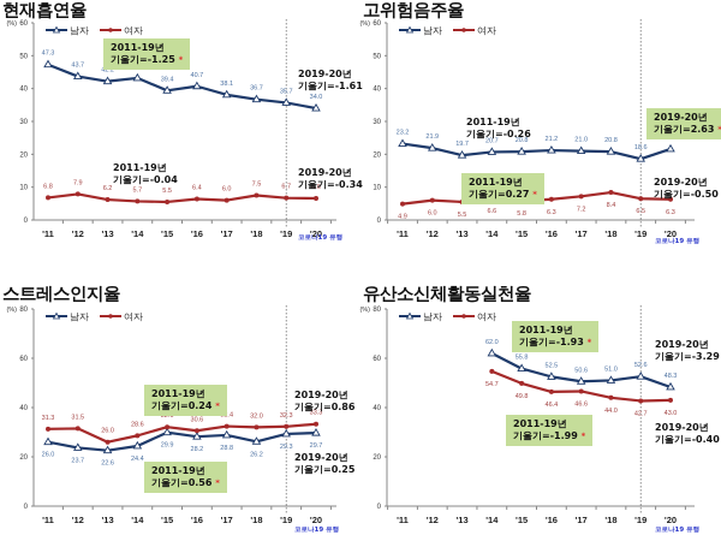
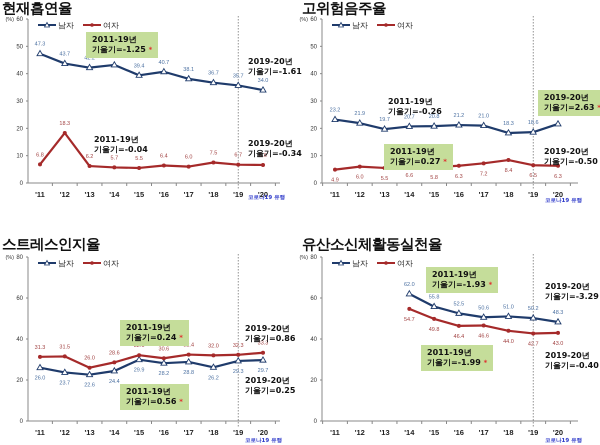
현재흡연율/여자/'12: 7.9 -> 18.3
고위험음주율/남자/'18: 20.8 -> 18.3
유산소신체활동실천율/남자/'19: 52.6 -> 50.2
